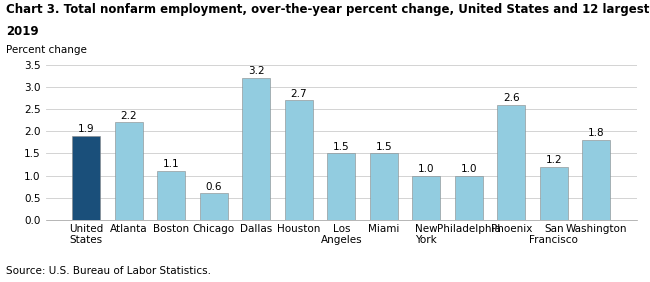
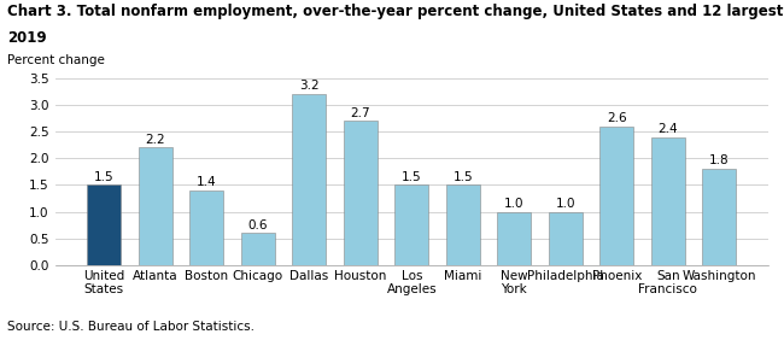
United States: 1.9 -> 1.5
Boston: 1.1 -> 1.4
San Francisco: 1.2 -> 2.4
